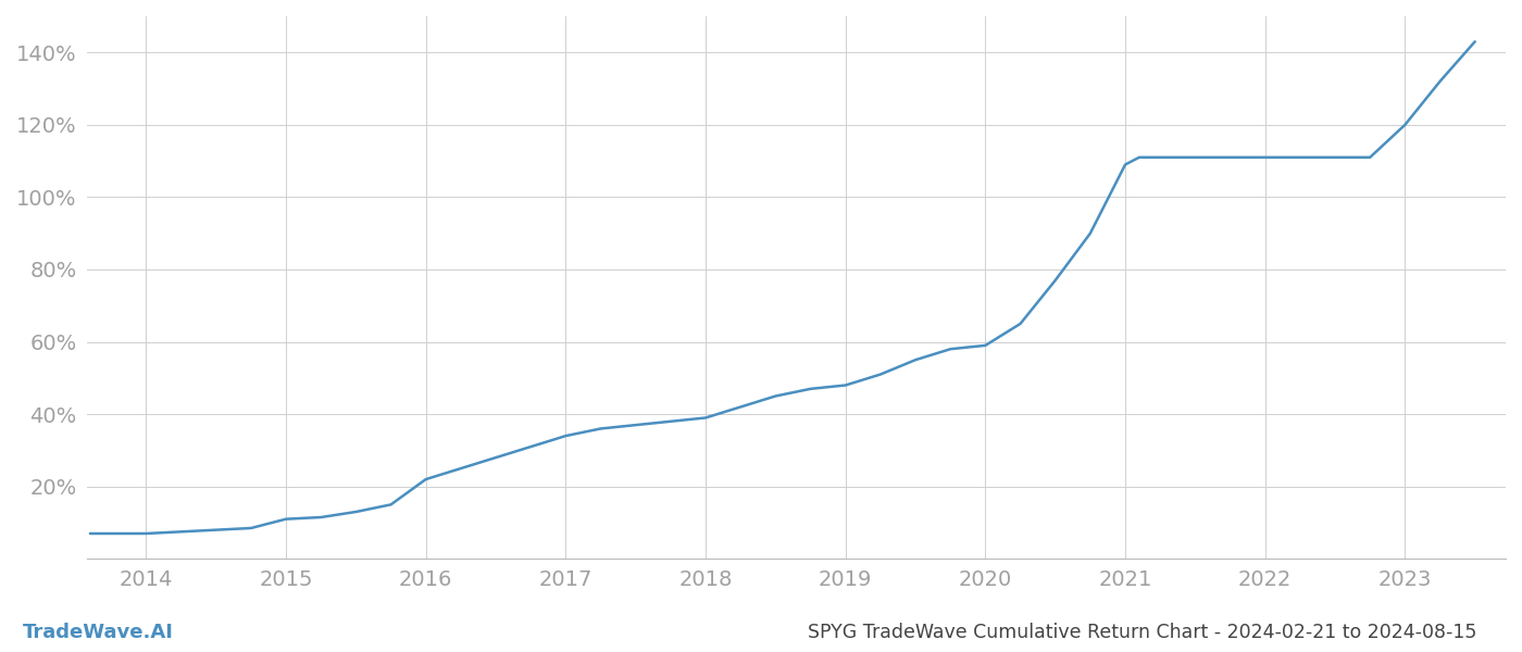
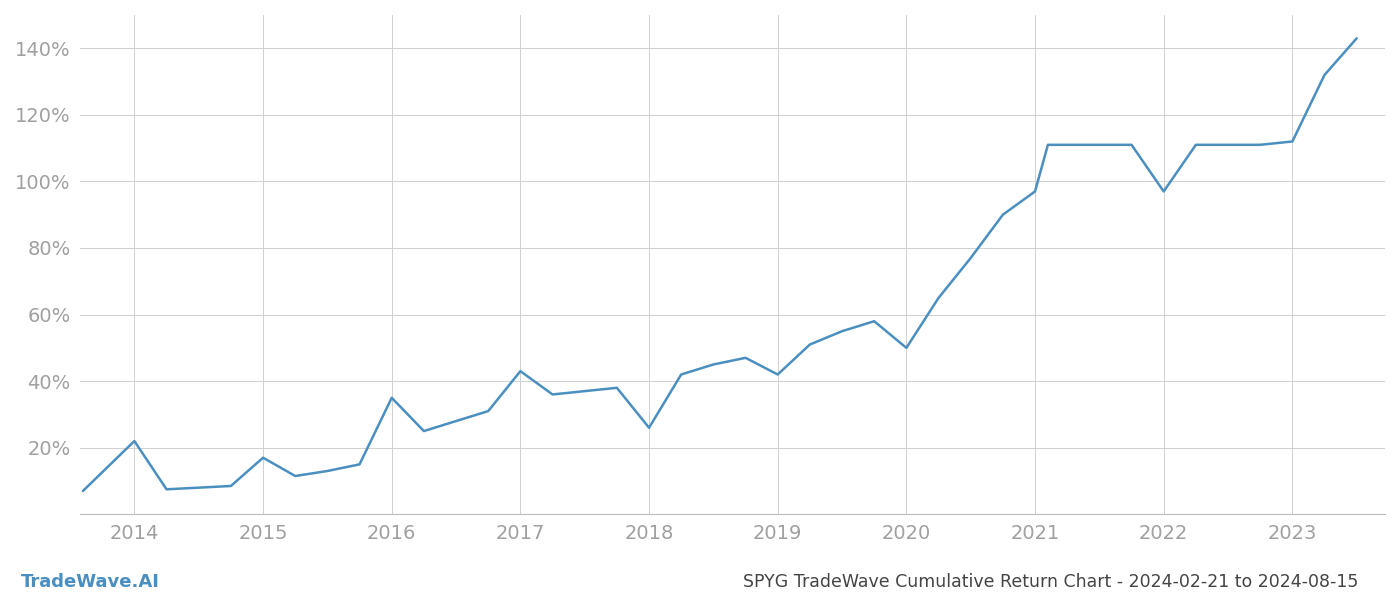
2014: 7.0% -> 22.0%
2015: 11.0% -> 17.0%
2016: 22.0% -> 35.0%
2017: 34.0% -> 43.0%
2018: 39.0% -> 26.0%
2019: 48.0% -> 42.0%
2020: 59.0% -> 50.0%
2021: 109.0% -> 97.0%
2022: 111.0% -> 97.0%
2023: 120.0% -> 112.0%
